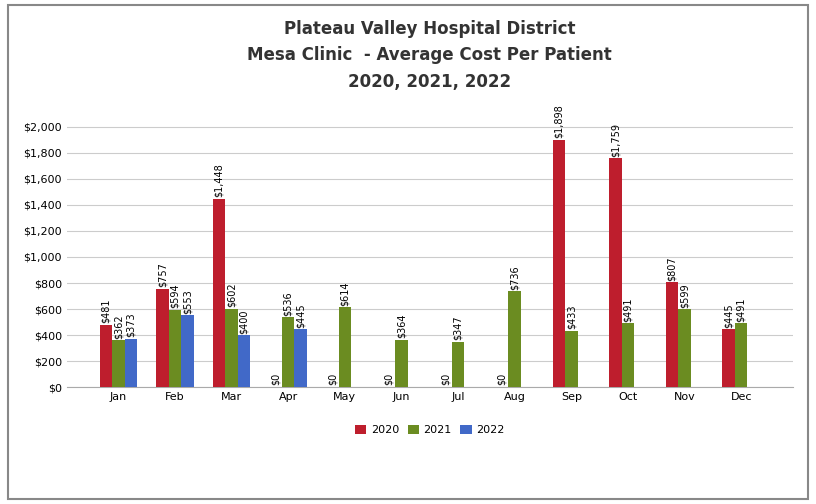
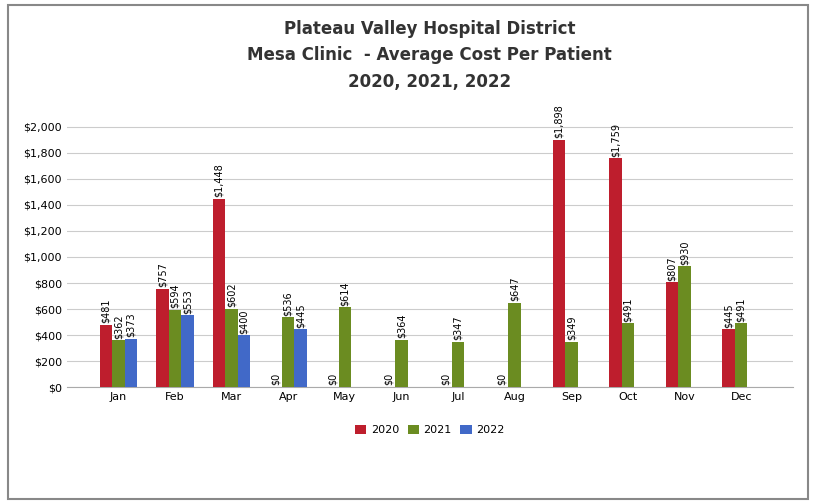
2021/Aug: $736 -> $647
2021/Sep: $433 -> $349
2021/Nov: $599 -> $930
